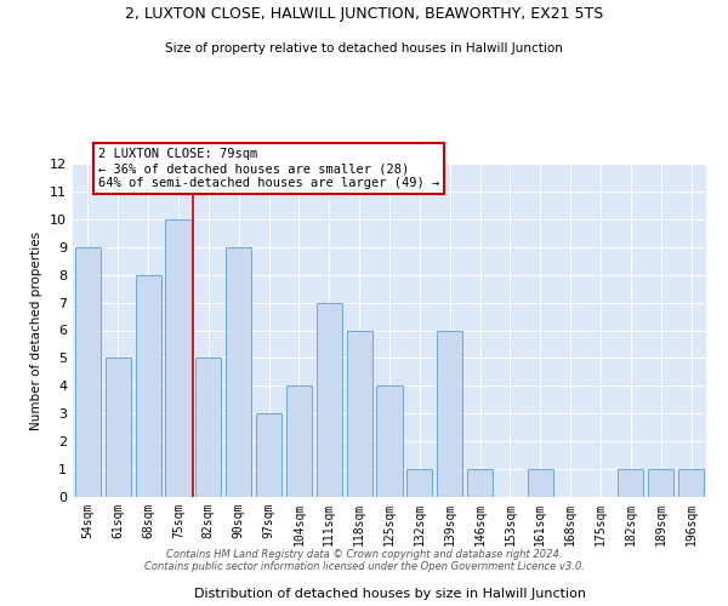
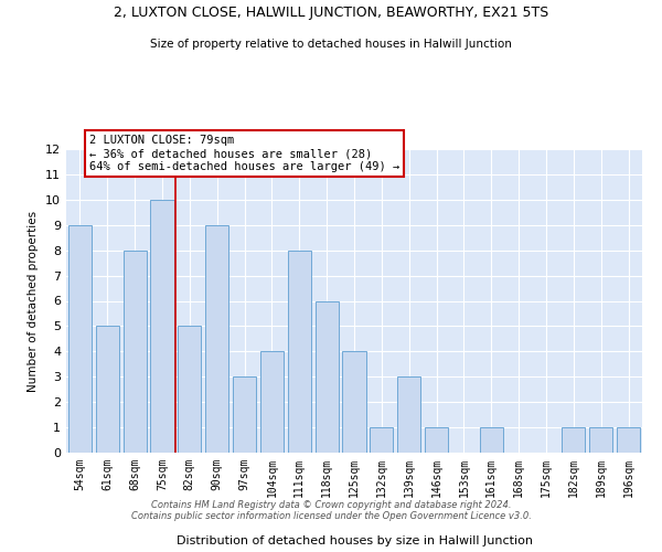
111sqm: 7 -> 8
139sqm: 6 -> 3
